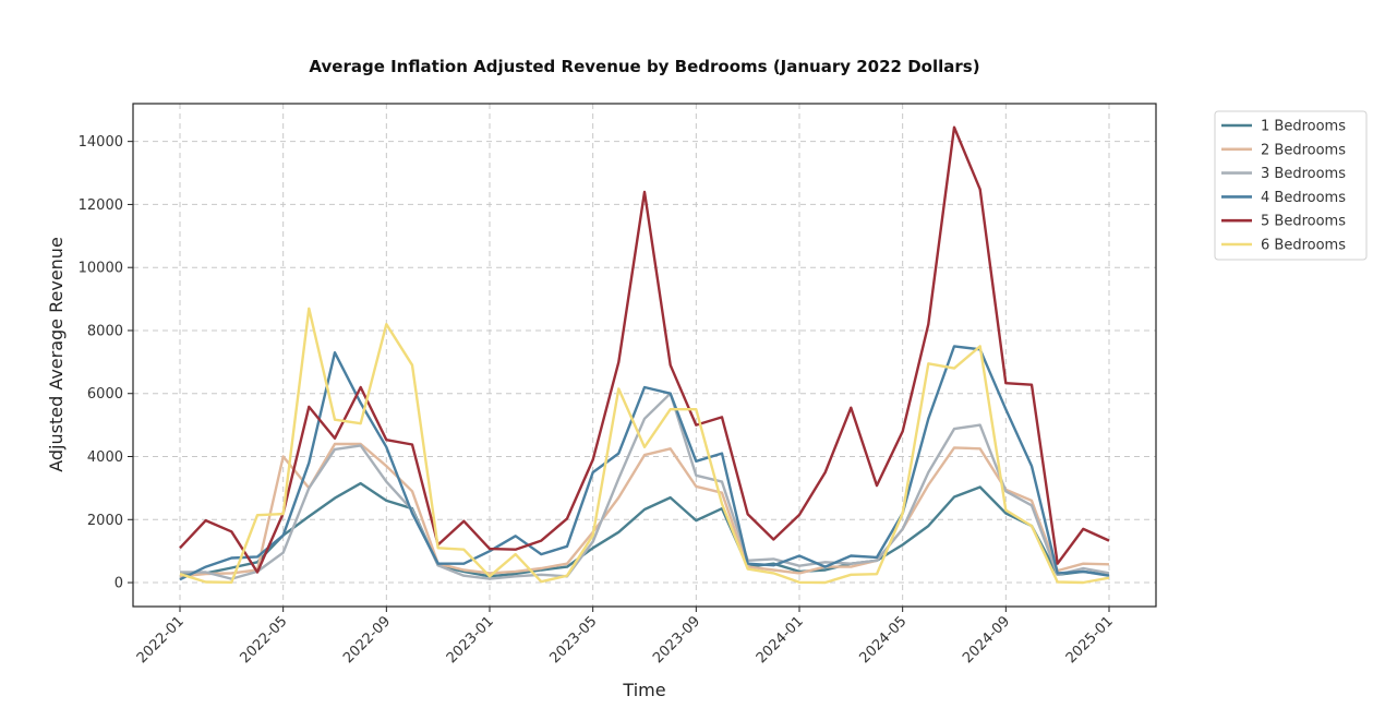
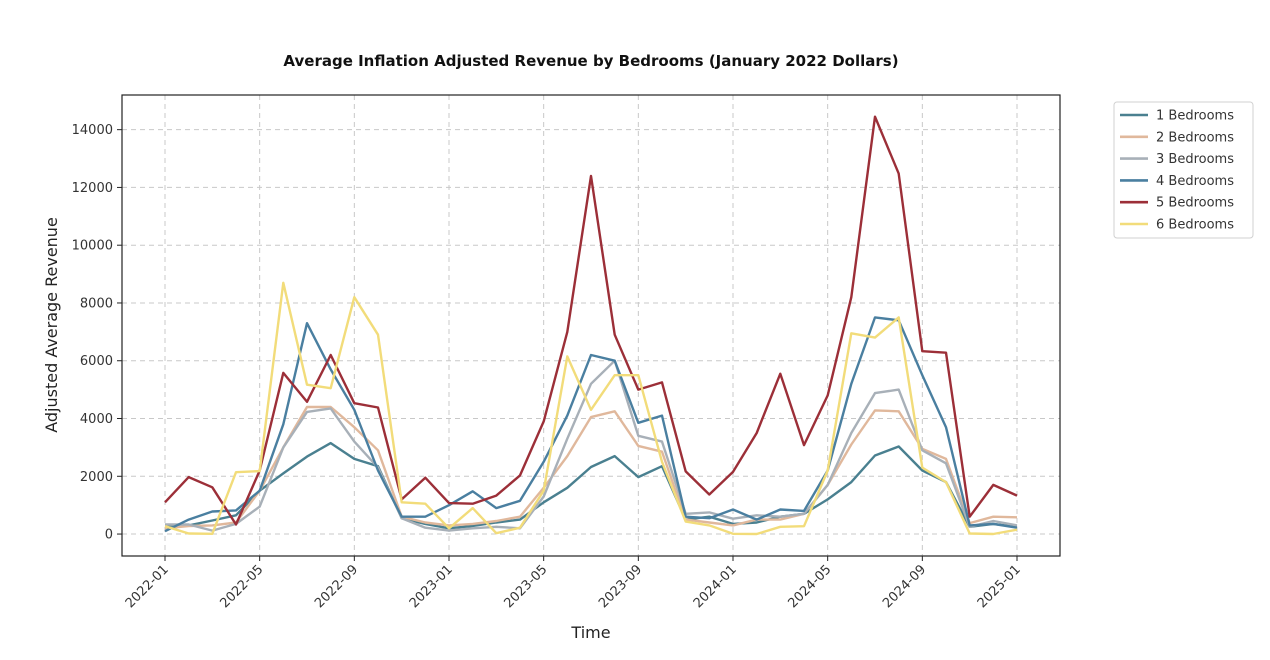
2 Bedrooms/2022-05: 4000 -> 1500
4 Bedrooms/2023-05: 3500 -> 2500
